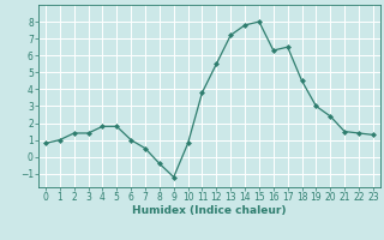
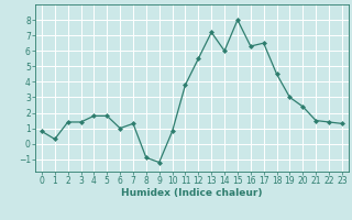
1: 1.0 -> 0.3
7: 0.5 -> 1.3
8: -0.4 -> -0.9
14: 7.8 -> 6.0
